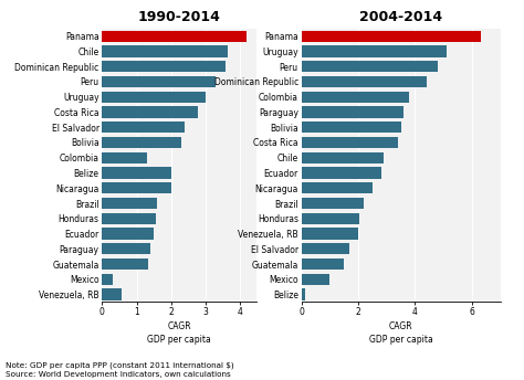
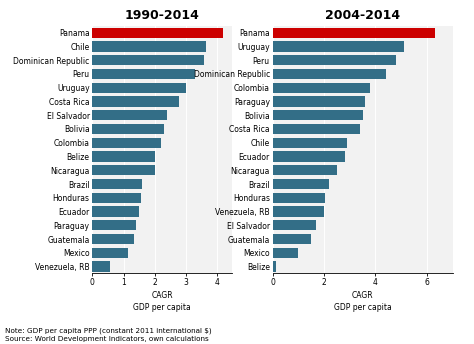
1990-2014/Colombia: 1.30 -> 2.20
1990-2014/Mexico: 0.30 -> 1.15
